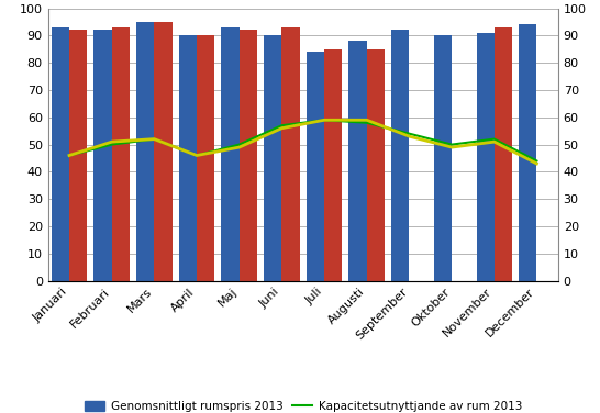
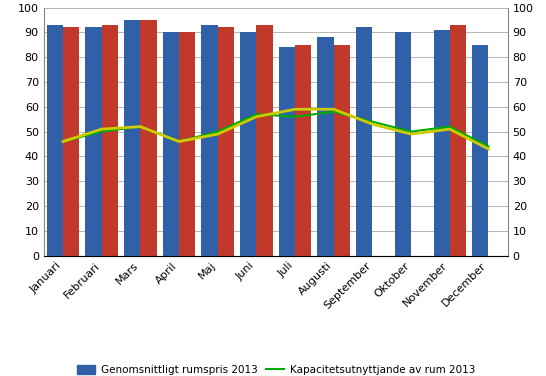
Kapacitetsutnyttjande av rum 2013/Juli: 59 -> 56
Genomsnittligt rumspris 2013/December: 94 -> 85
